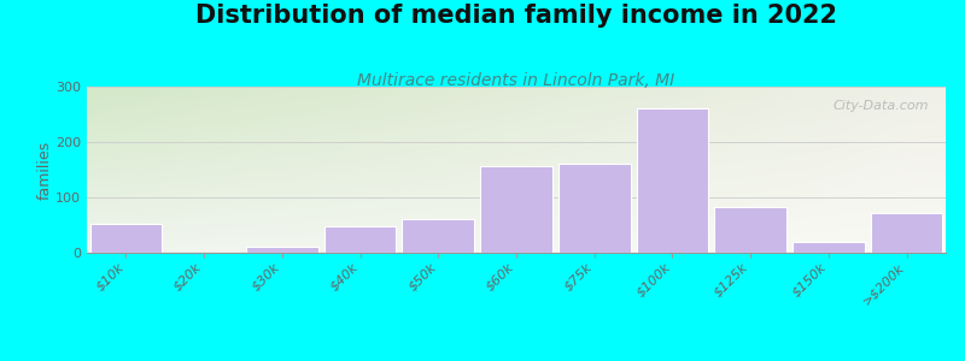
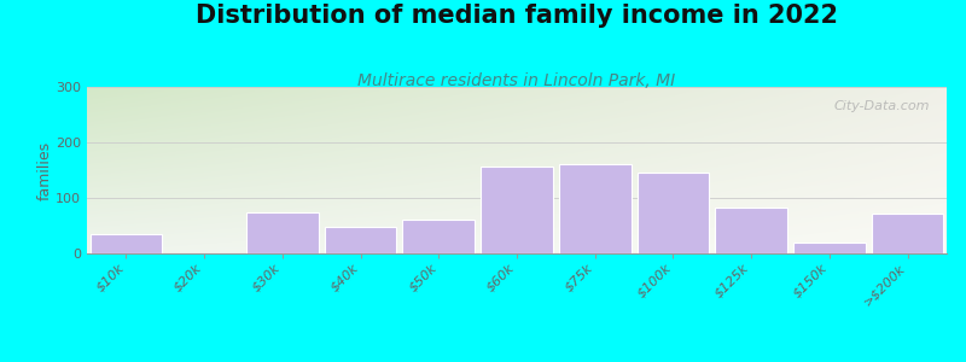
$10k: 52 -> 35
$30k: 10 -> 75
$100k: 260 -> 145
